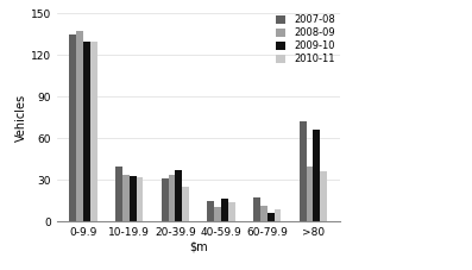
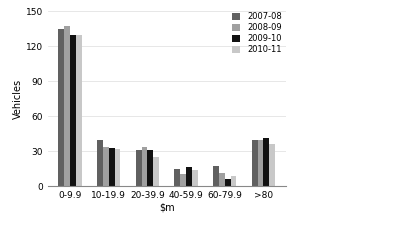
2009-10/20-39.9: 37 -> 31
2007-08/>80: 72 -> 40
2009-10/>80: 66 -> 41
